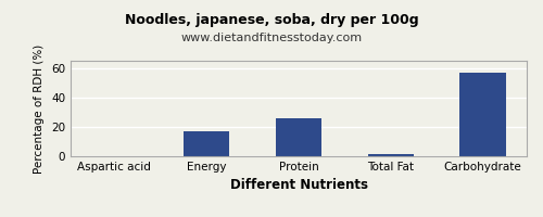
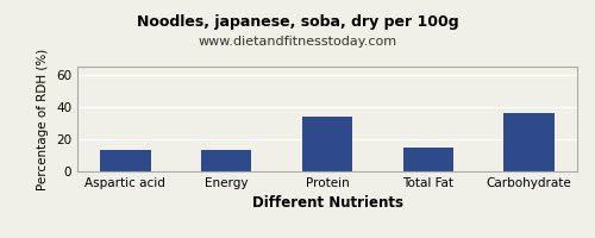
Aspartic acid: 0 -> 13
Energy: 17 -> 13
Protein: 26 -> 34
Total Fat: 1 -> 15
Carbohydrate: 57 -> 36
